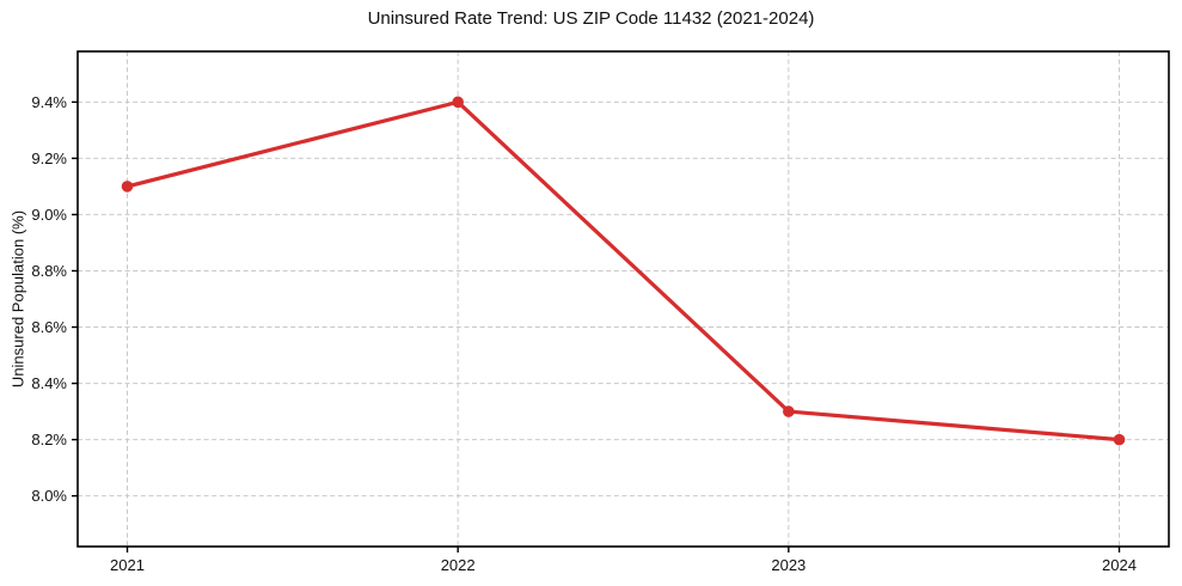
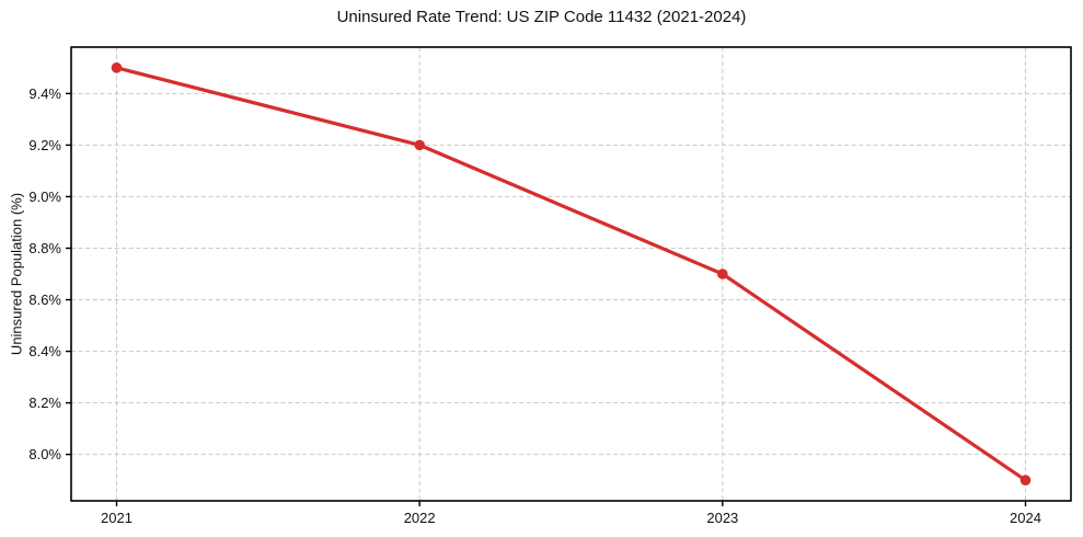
2021: 9.1% -> 9.5%
2022: 9.4% -> 9.2%
2023: 8.3% -> 8.7%
2024: 8.2% -> 7.9%
